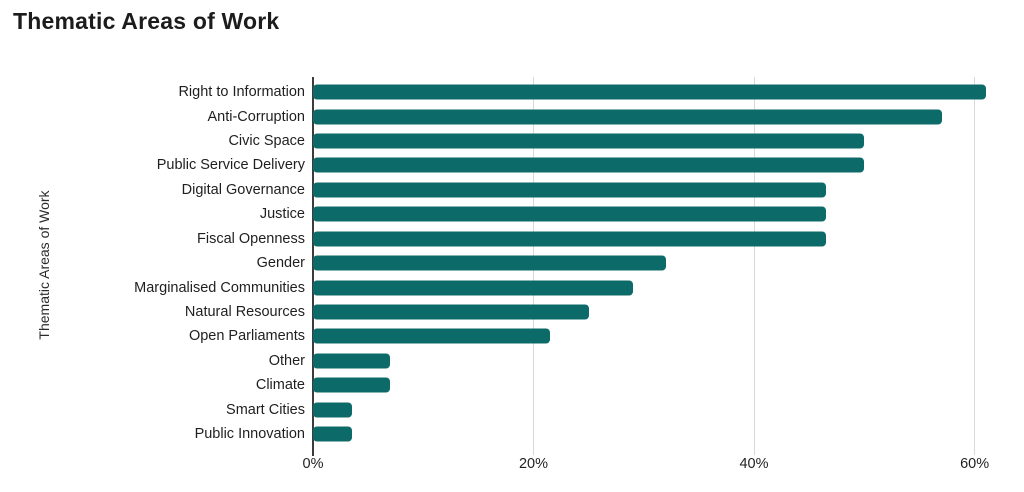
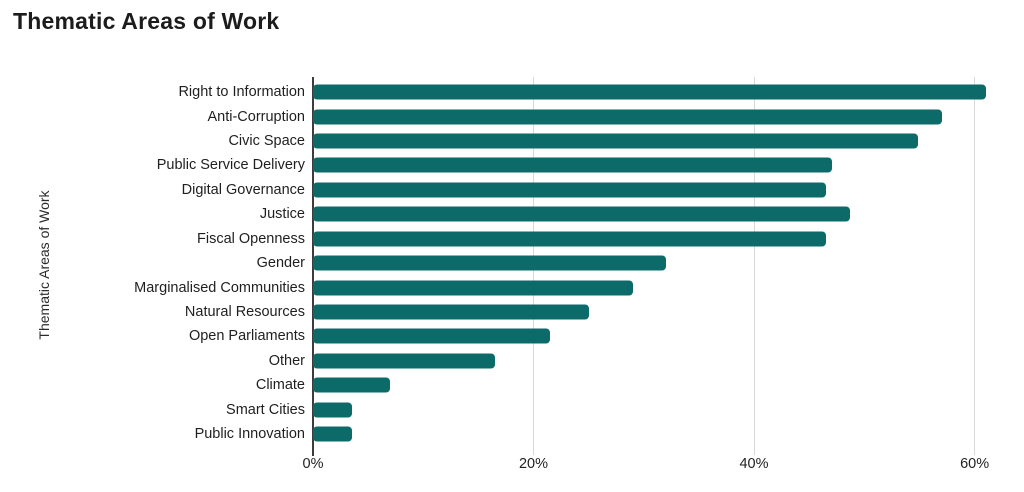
Civic Space: 50.0% -> 54.9%
Public Service Delivery: 50.0% -> 47.1%
Justice: 46.5% -> 48.7%
Other: 7.0% -> 16.5%
